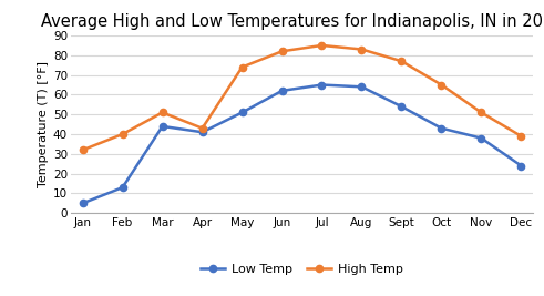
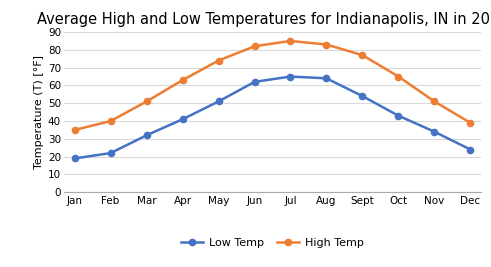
Low Temp/Jan: 5 -> 19
High Temp/Jan: 32 -> 35
Low Temp/Feb: 13 -> 22
Low Temp/Mar: 44 -> 32
High Temp/Apr: 43 -> 63
Low Temp/Nov: 38 -> 34
